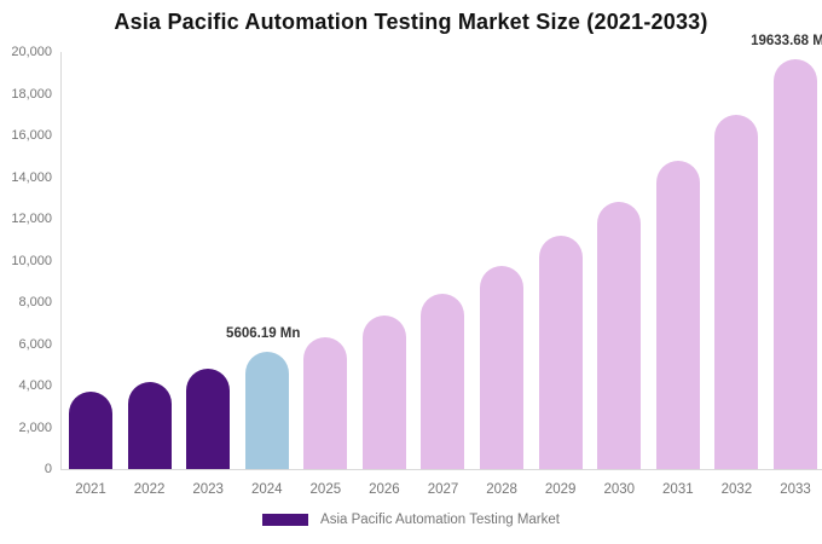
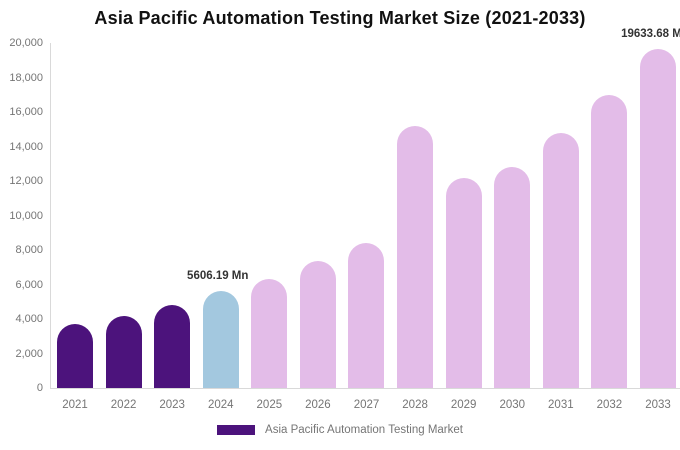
2028: 9700 -> 15200
2029: 11200 -> 12200
